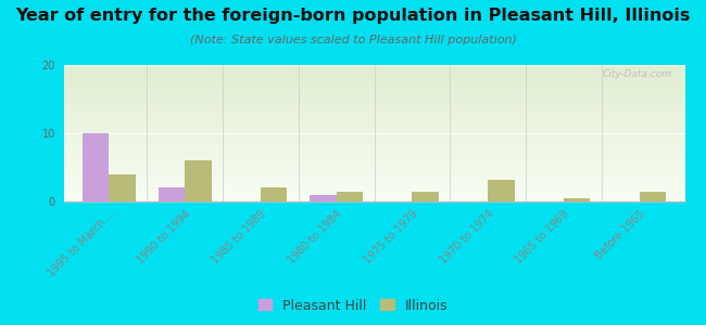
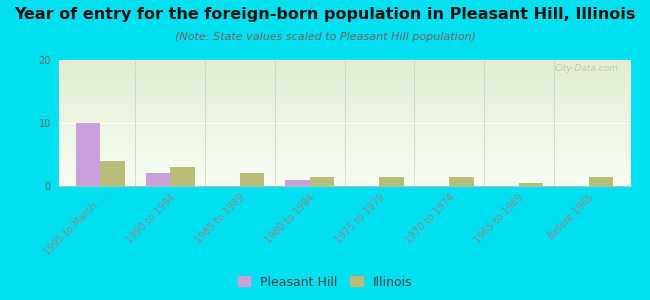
Illinois/1990 to 1994: 6.0 -> 3.0
Illinois/1970 to 1974: 3.2 -> 1.5
